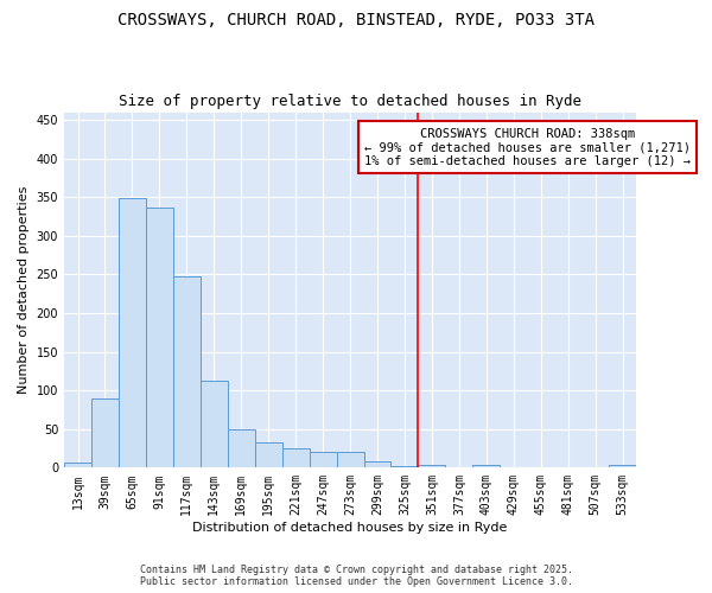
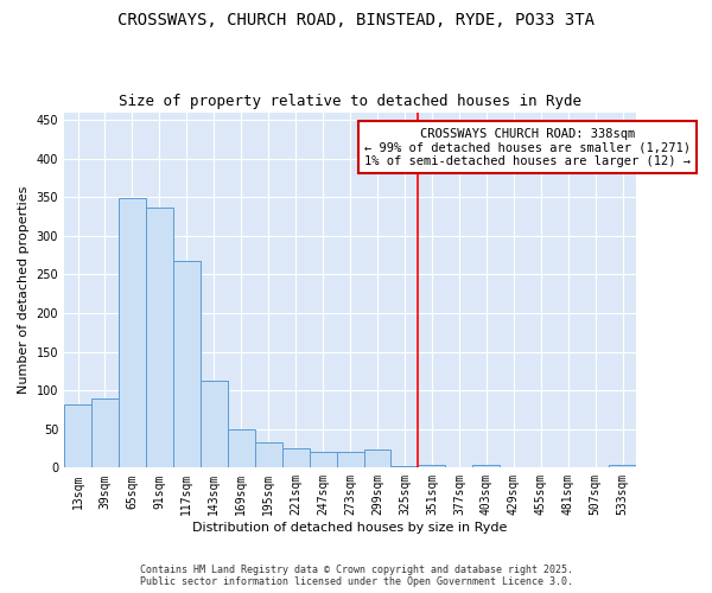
13sqm: 6 -> 82
117sqm: 247 -> 268
299sqm: 8 -> 24
